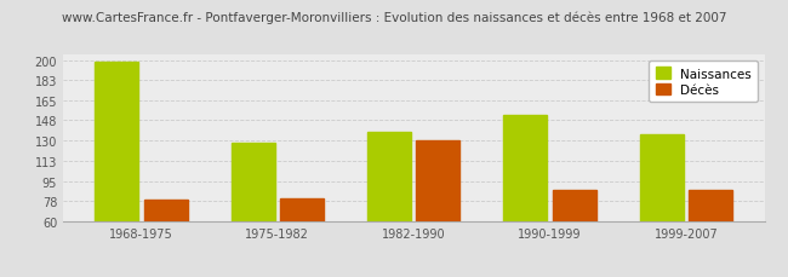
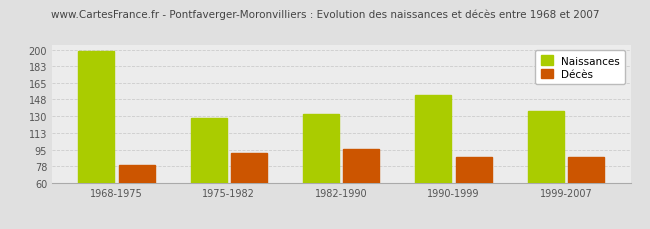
Décès/1975-1982: 80 -> 91
Naissances/1982-1990: 138 -> 132
Décès/1982-1990: 130 -> 96
